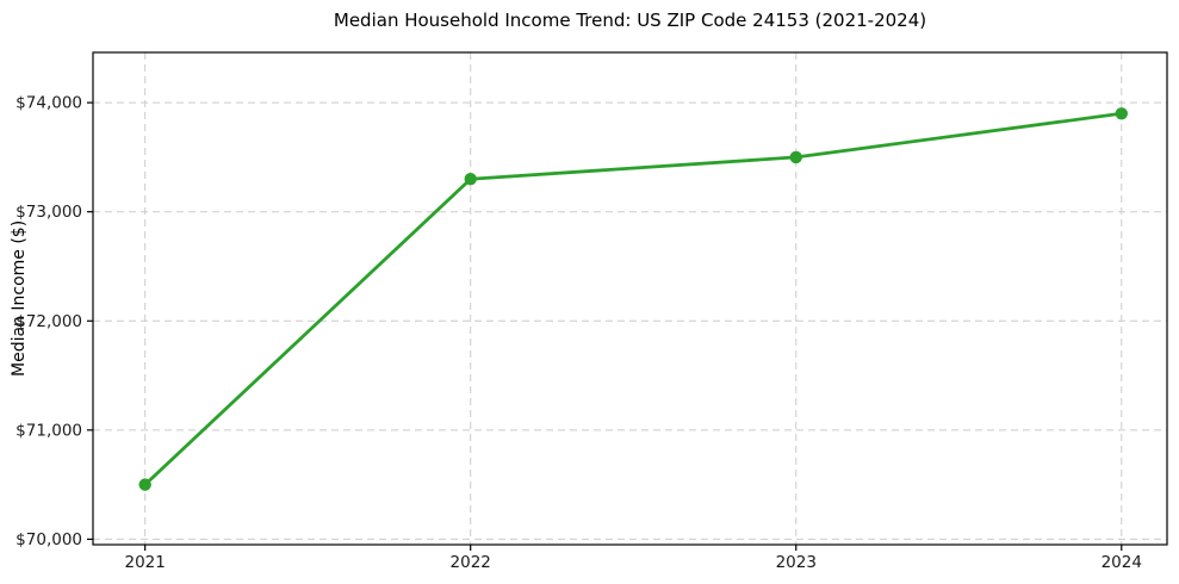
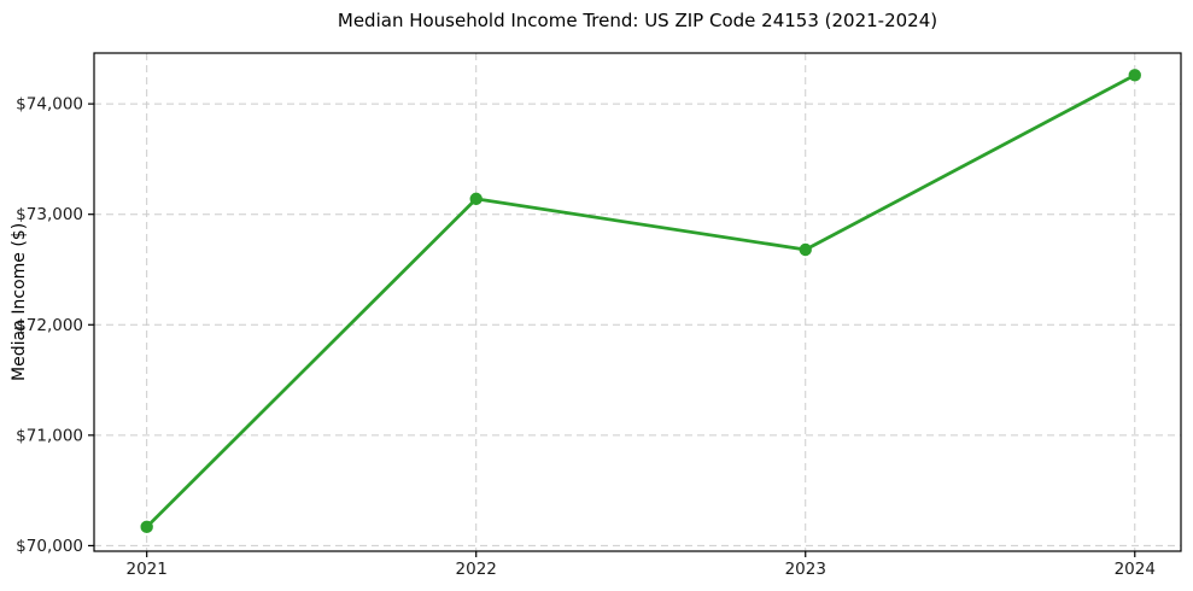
2021: $70500 -> $70200
2022: $73300 -> $73100
2023: $73500 -> $72700
2024: $73900 -> $74300
